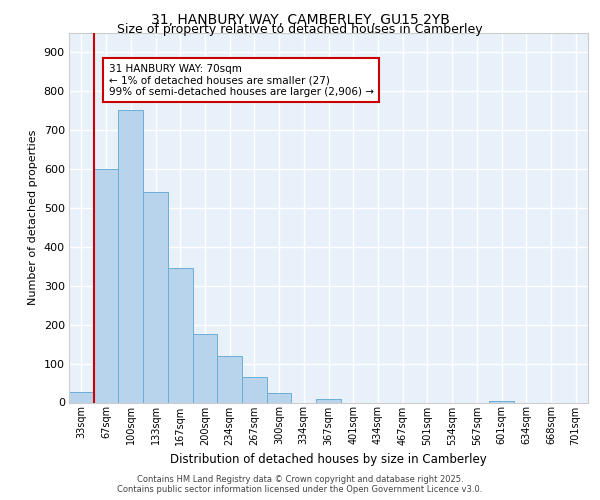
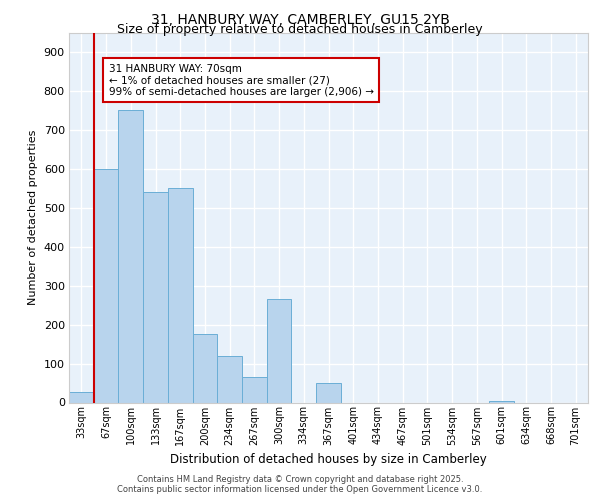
167sqm: 345 -> 550
300sqm: 25 -> 265
367sqm: 10 -> 50
